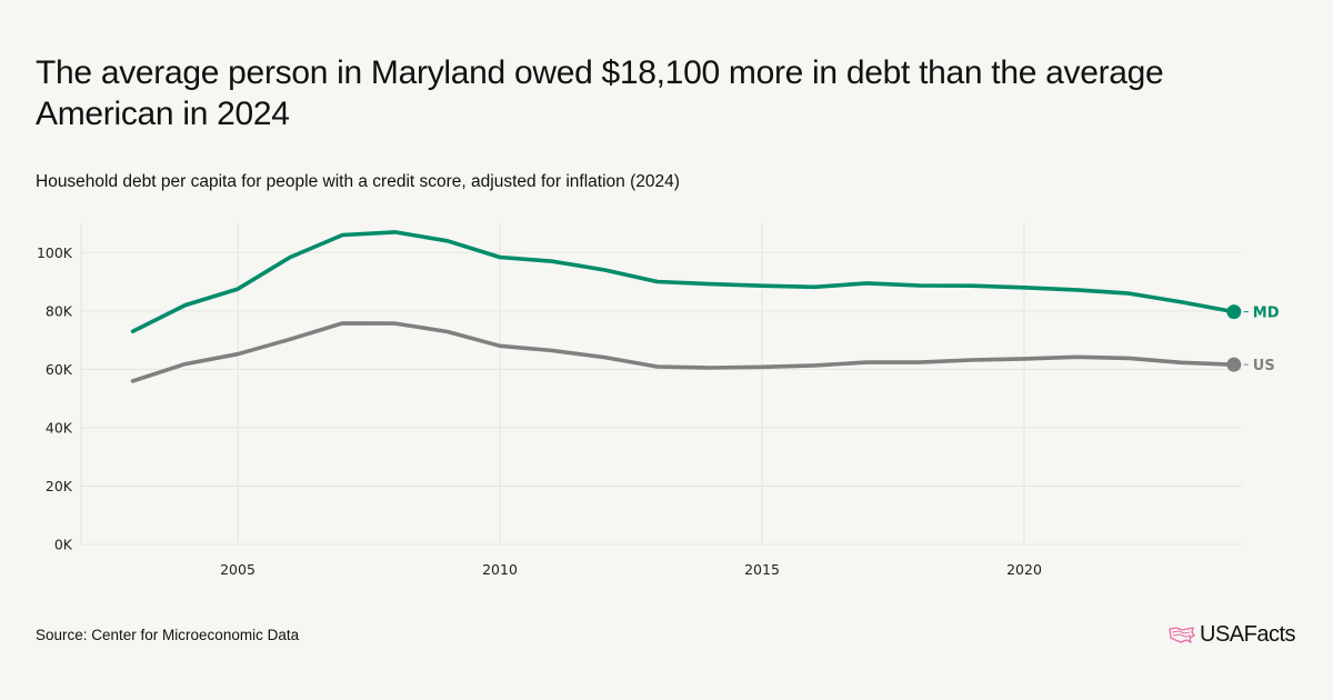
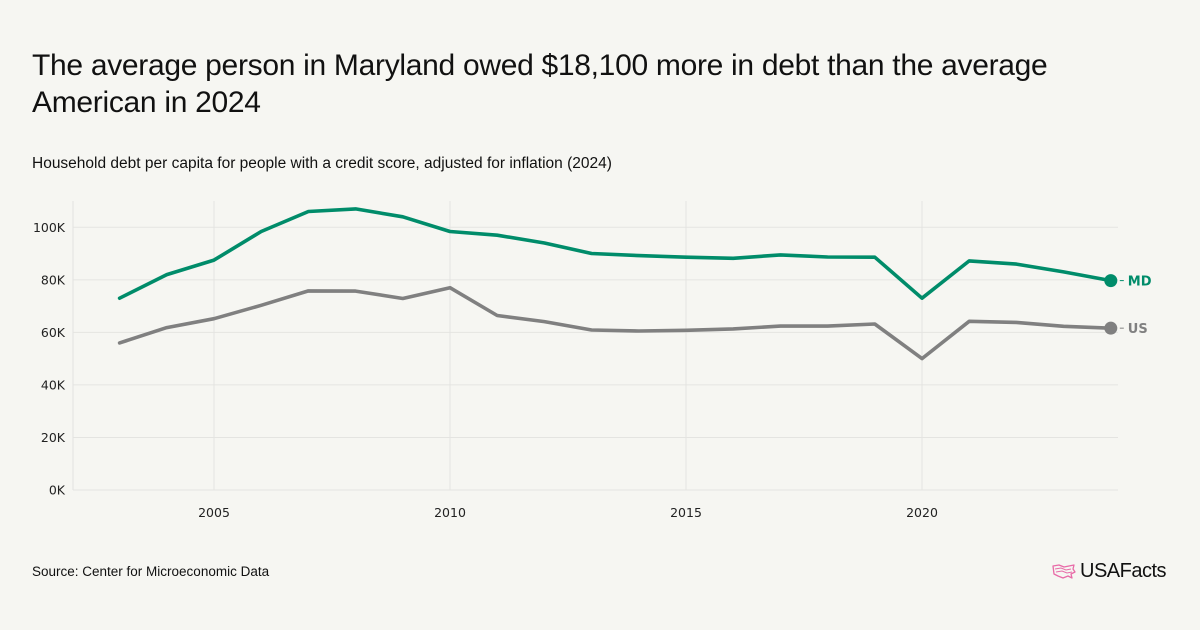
US/2010: 68K -> 77K
MD/2020: 88K -> 73K
US/2020: 64K -> 50K
